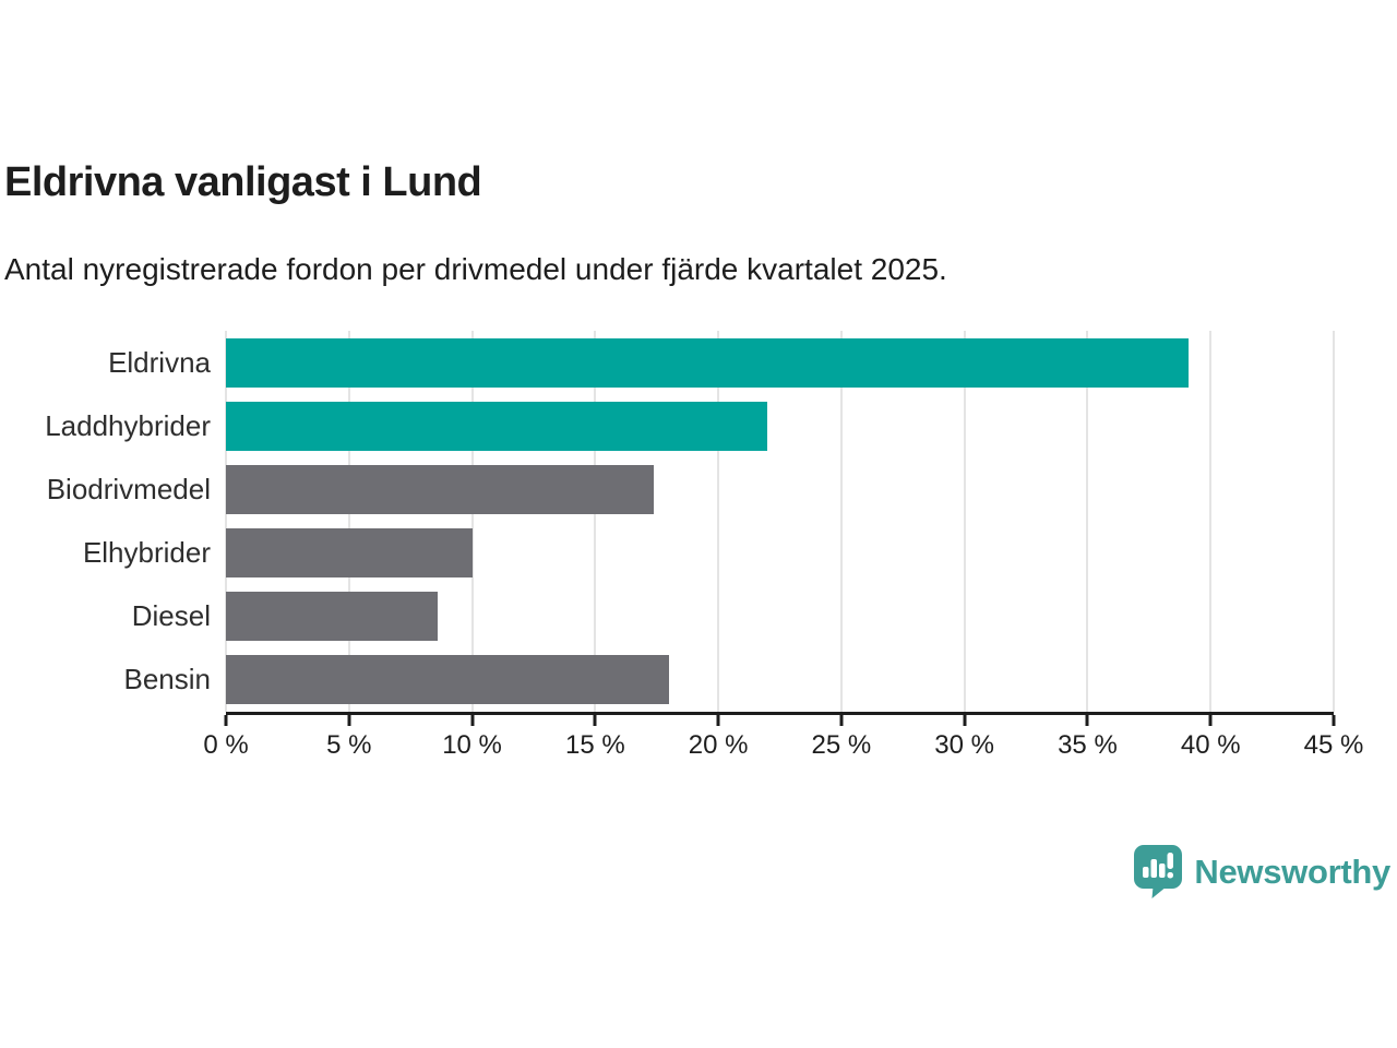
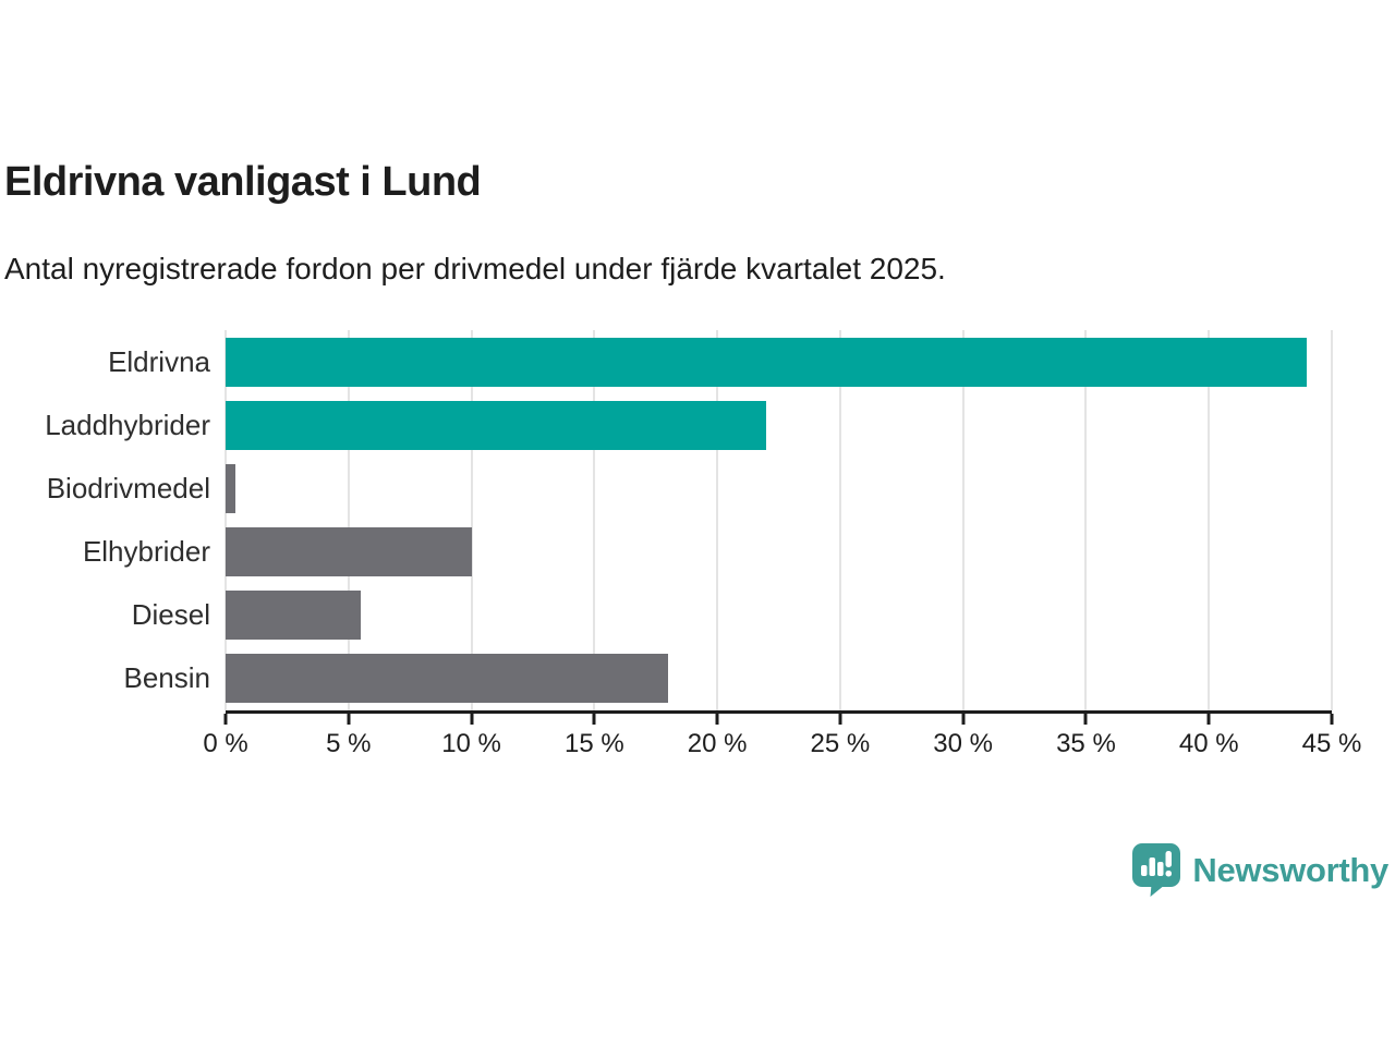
Eldrivna: 39.1% -> 44.0%
Biodrivmedel: 17.4% -> 0.4%
Diesel: 8.6% -> 5.5%
